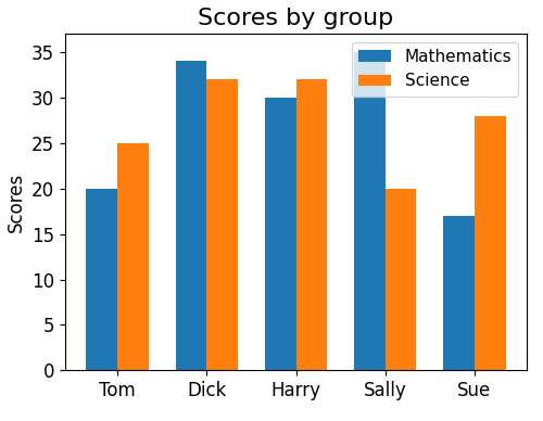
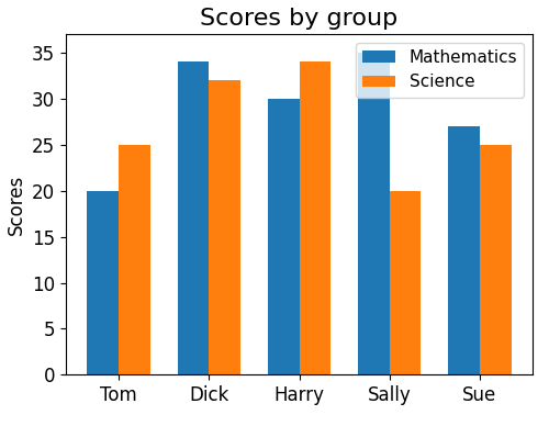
Science/Harry: 32 -> 34
Mathematics/Sue: 17 -> 27
Science/Sue: 28 -> 25
